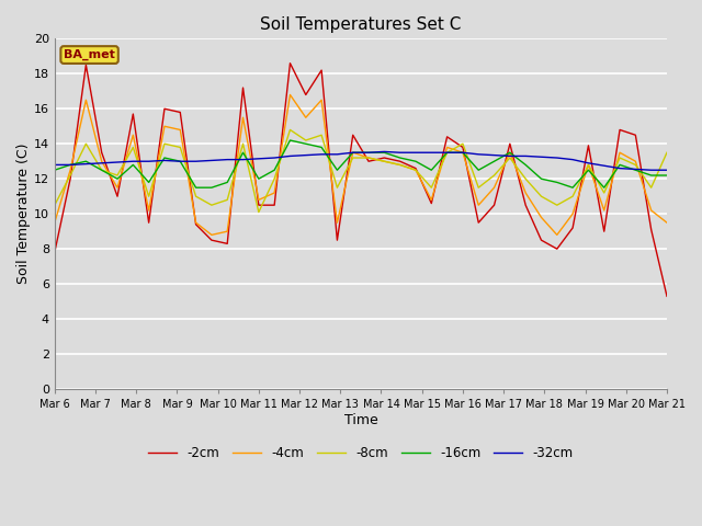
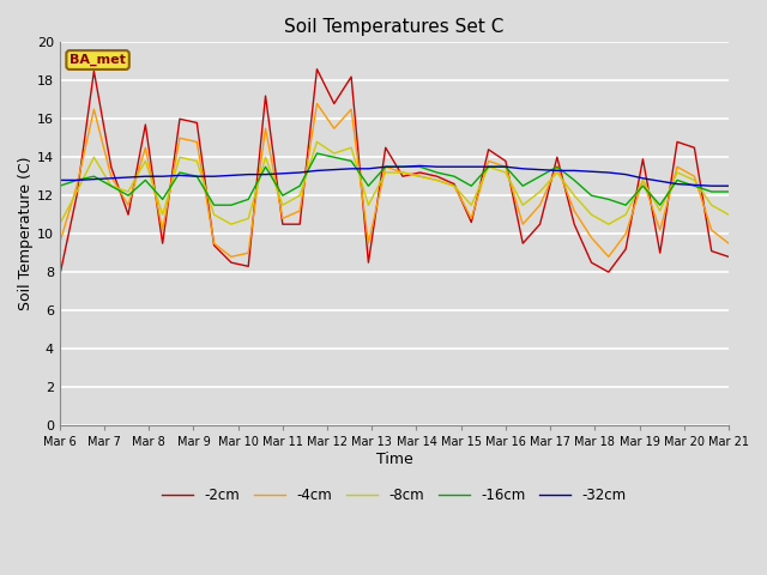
-8cm/Mar 11: 10.1 -> 11.5
-8cm/Mar 16: 14.0 -> 13.2
-2cm/Mar 21: 5.3 -> 8.8
-8cm/Mar 21: 13.5 -> 11.0
